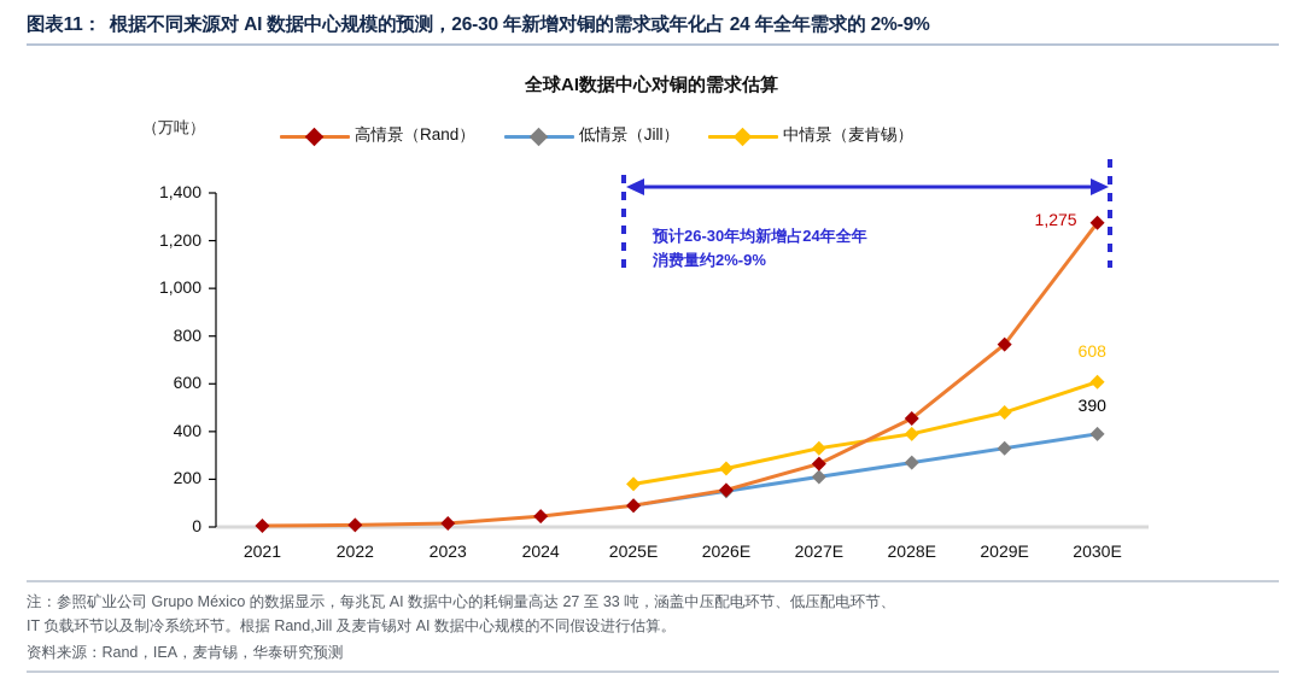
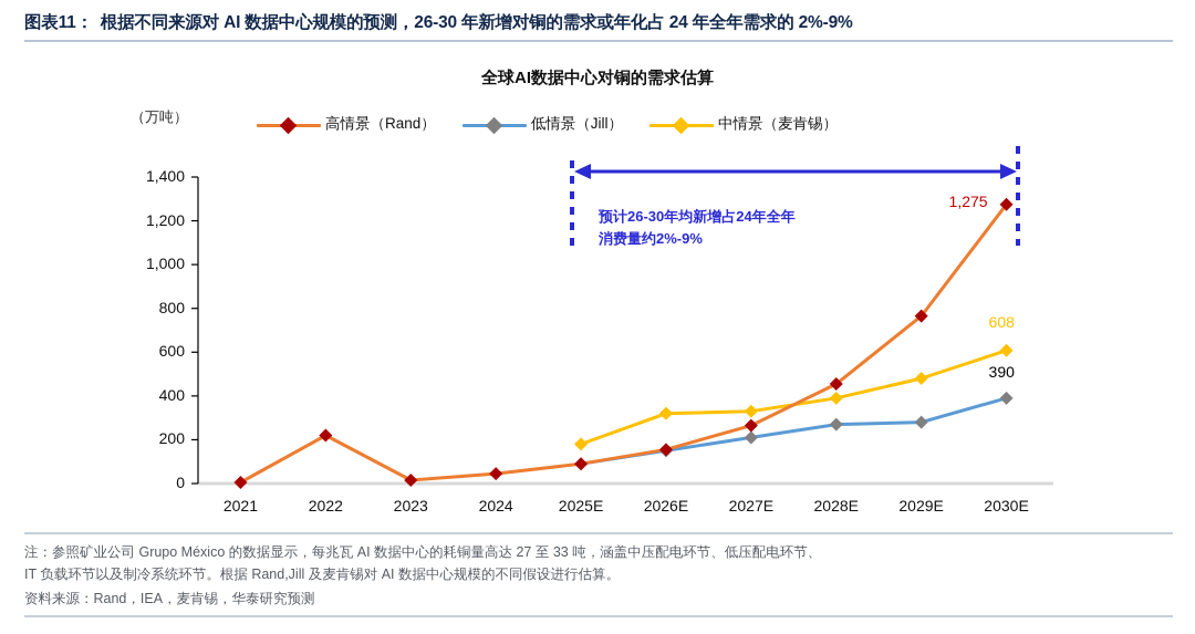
高情景（Rand）/2022: 10 -> 220
中情景（麦肯锡）/2026E: 240 -> 320
低情景（Jill）/2029E: 330 -> 280
